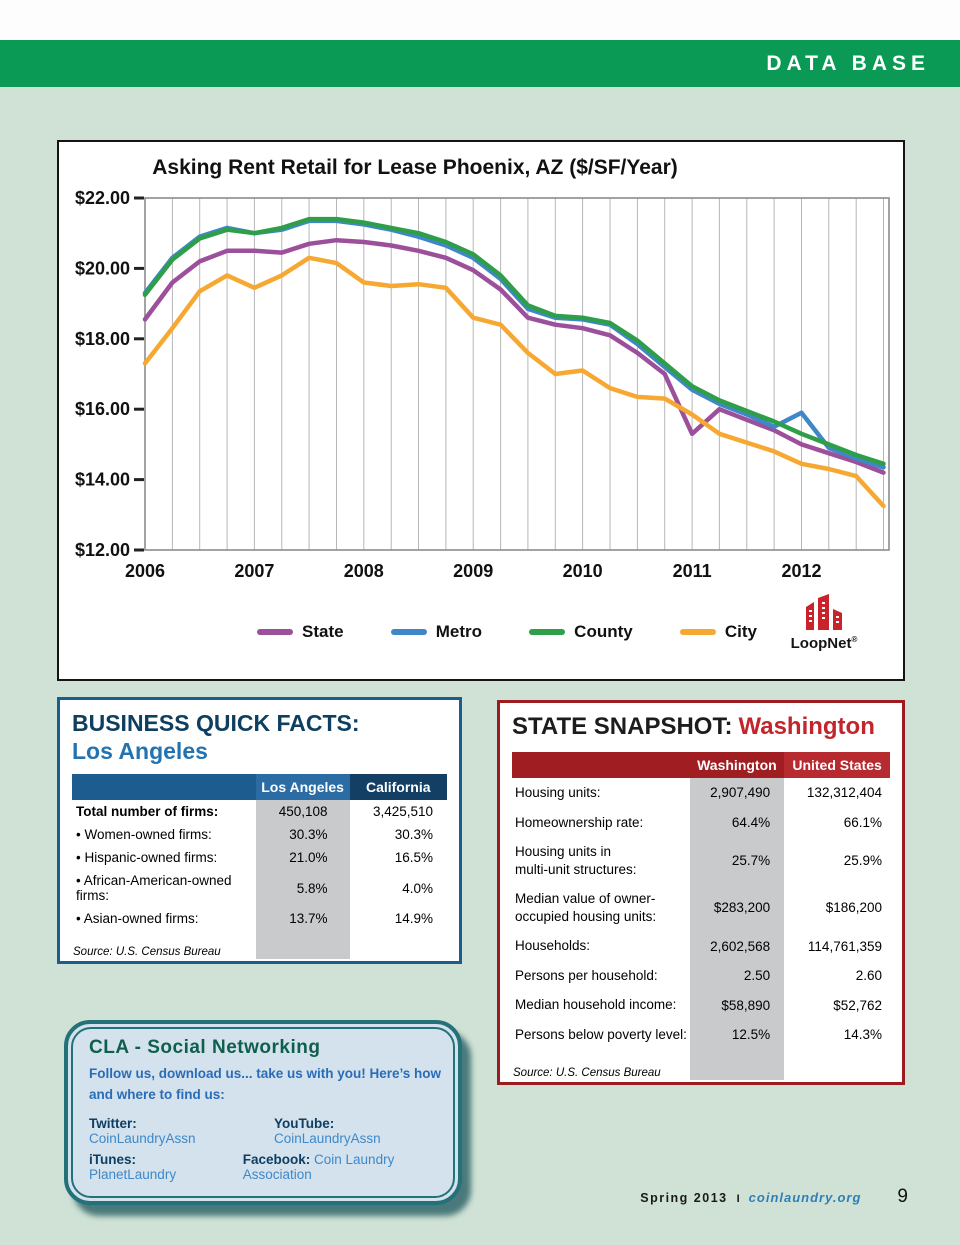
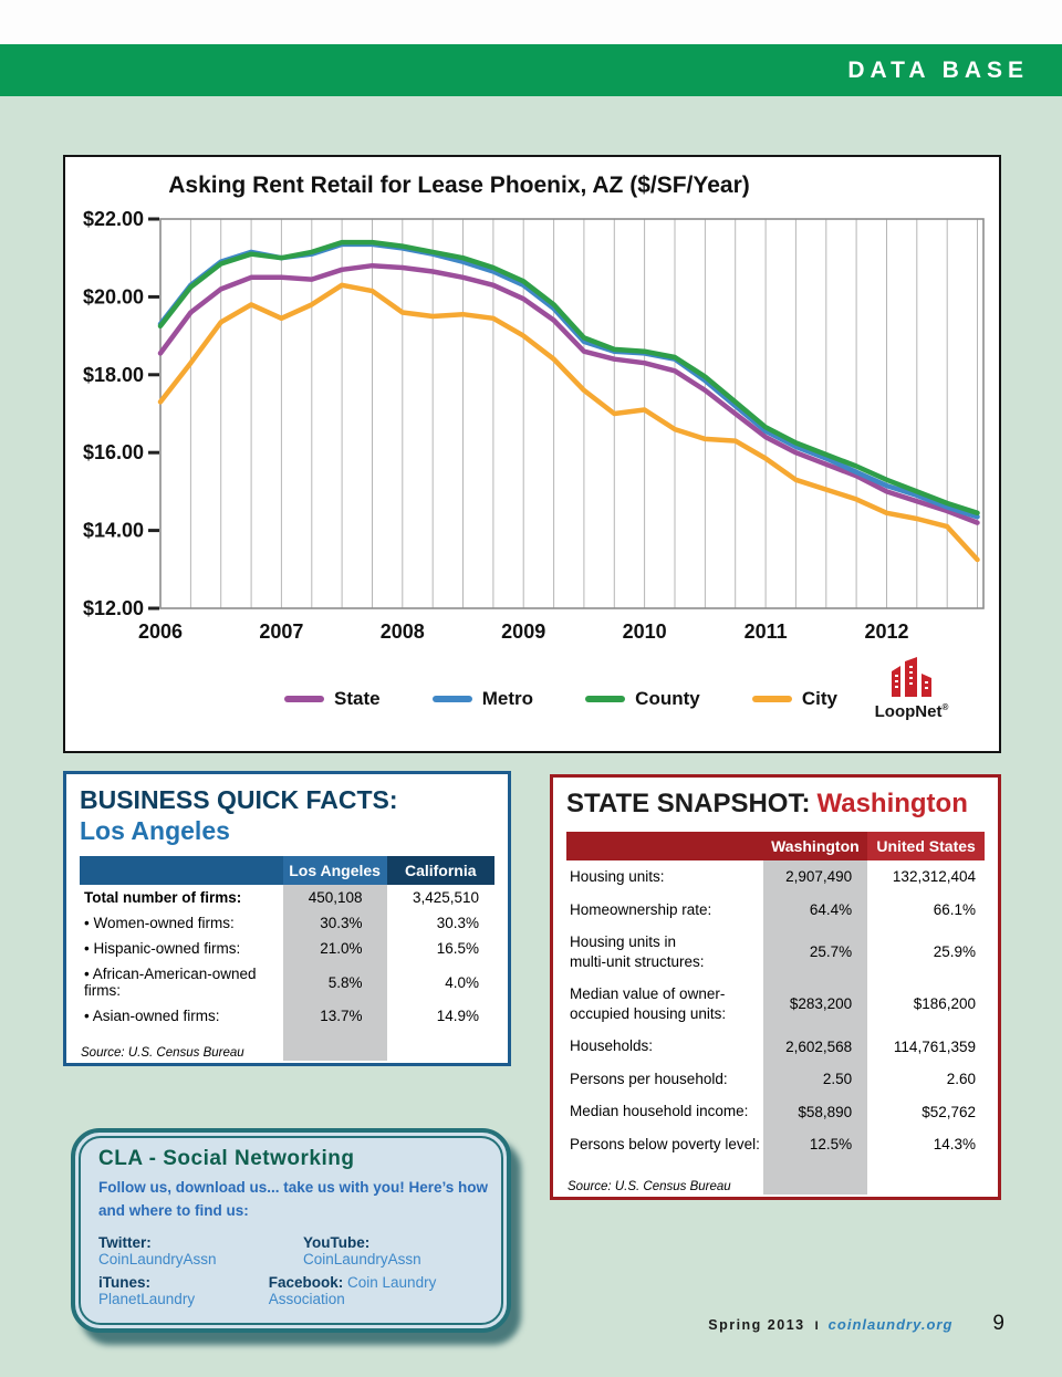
City/2009: $18.6 -> $19.0
State/2011: $15.3 -> $16.4
Metro/2012: $15.9 -> $15.2
